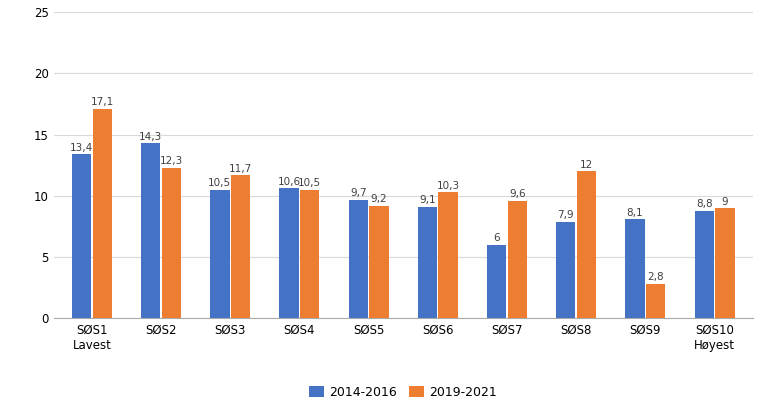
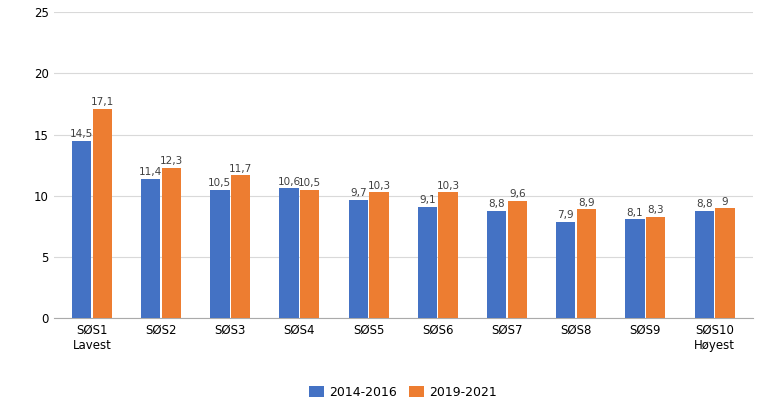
2014-2016/SØS1 Lavest: 13,4 -> 14,5
2014-2016/SØS2: 14,3 -> 11,4
2019-2021/SØS5: 9,2 -> 10,3
2014-2016/SØS7: 6 -> 8,8
2019-2021/SØS8: 12 -> 8,9
2019-2021/SØS9: 2,8 -> 8,3
